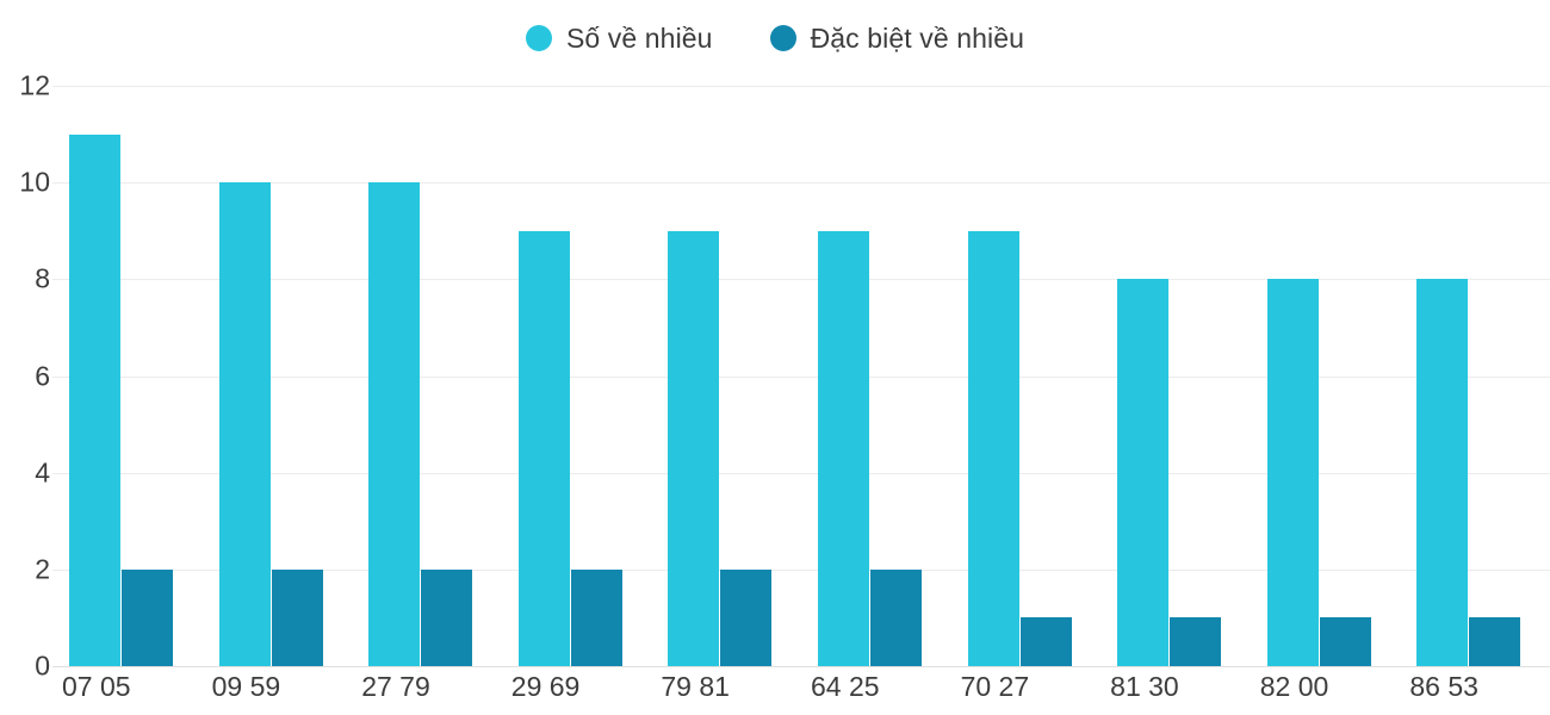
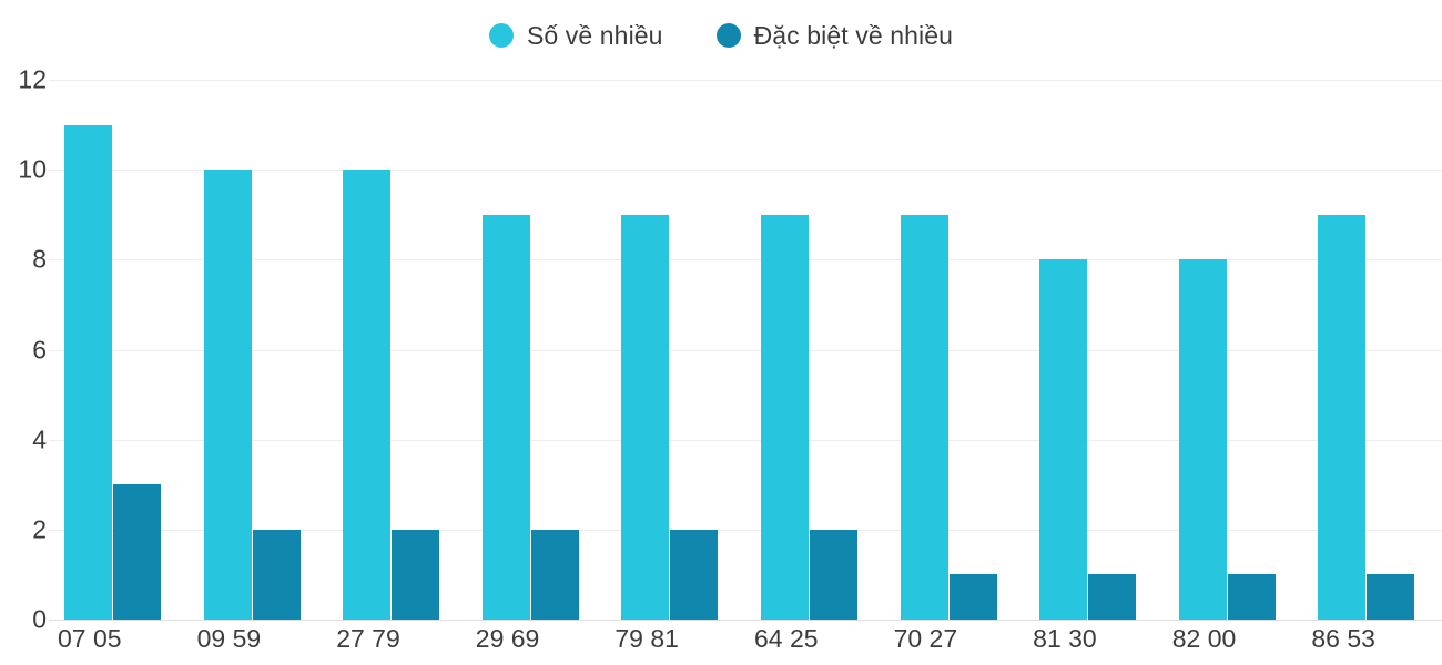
Đặc biệt về nhiều/07 05: 2 -> 3
Số về nhiều/86 53: 8 -> 9
